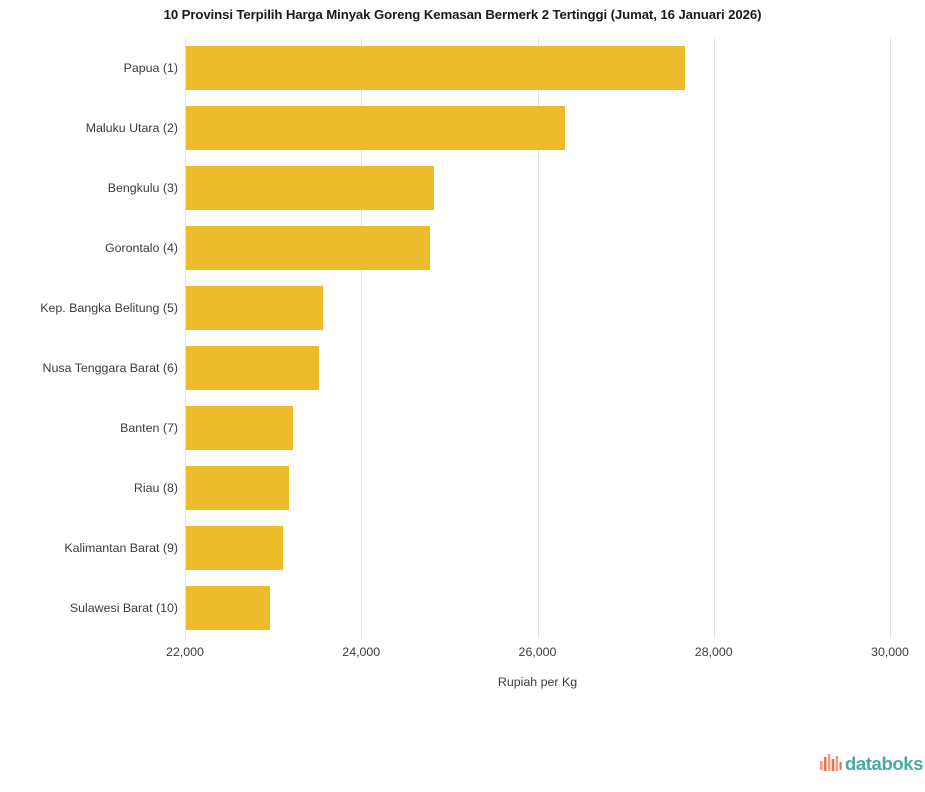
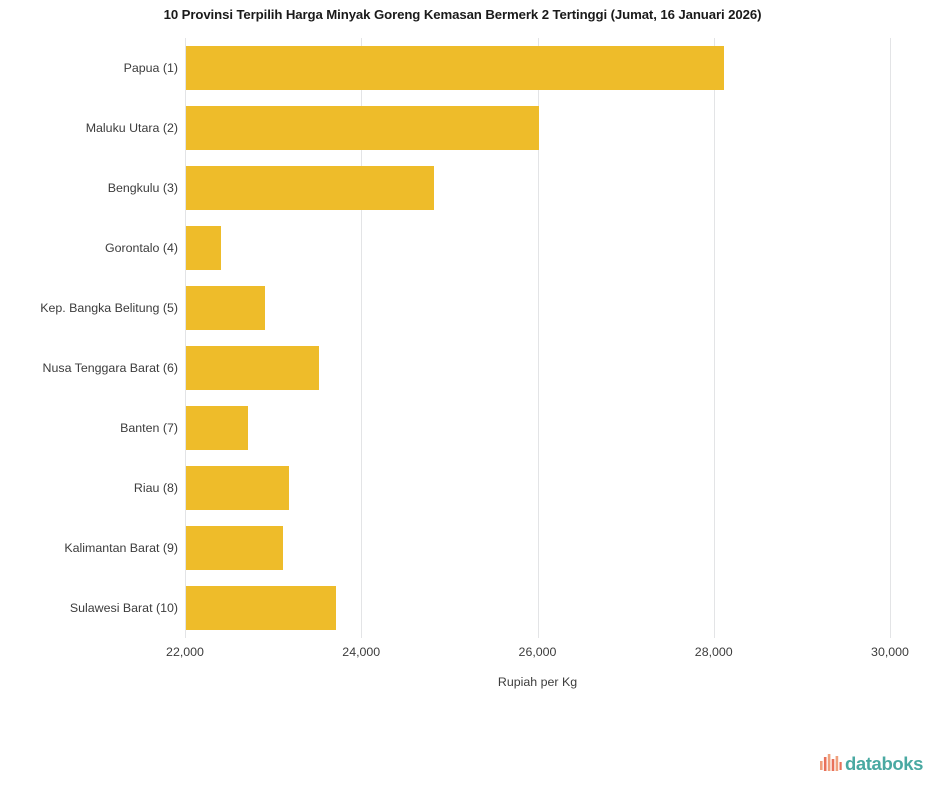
Papua (1): 27700 -> 28100
Maluku Utara (2): 26300 -> 26000
Gorontalo (4): 24800 -> 22400
Kep. Bangka Belitung (5): 23600 -> 22900
Banten (7): 23200 -> 22700
Sulawesi Barat (10): 23000 -> 23700
